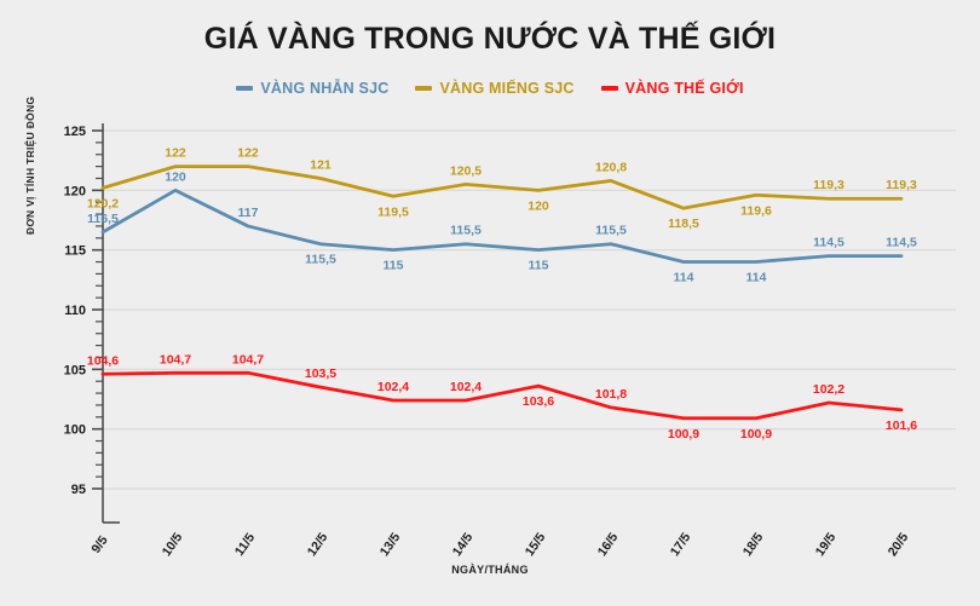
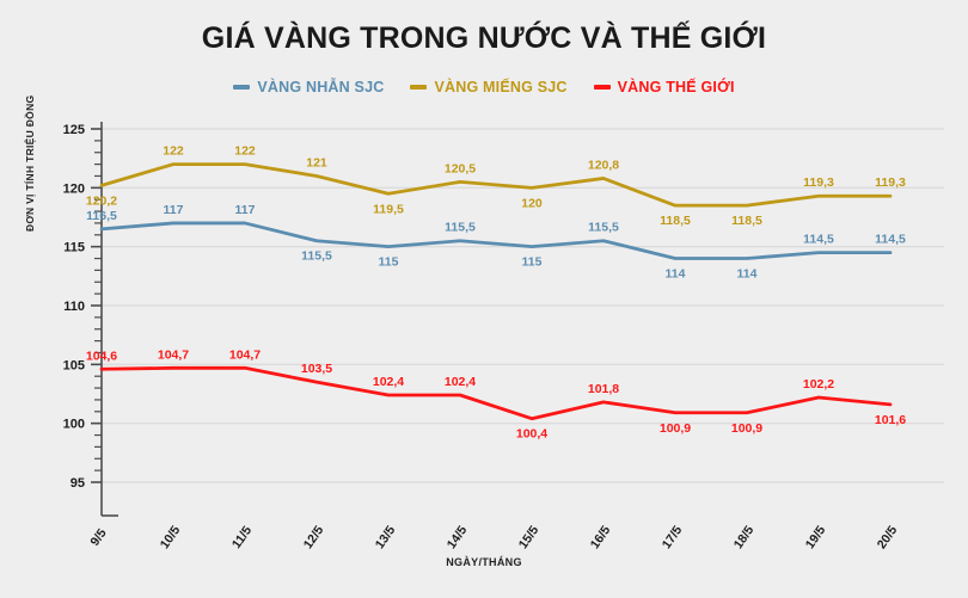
VÀNG NHẪN SJC/10/5: 120 -> 117
VÀNG THẾ GIỚI/15/5: 103,6 -> 100,4
VÀNG MIẾNG SJC/18/5: 119,6 -> 118,5
